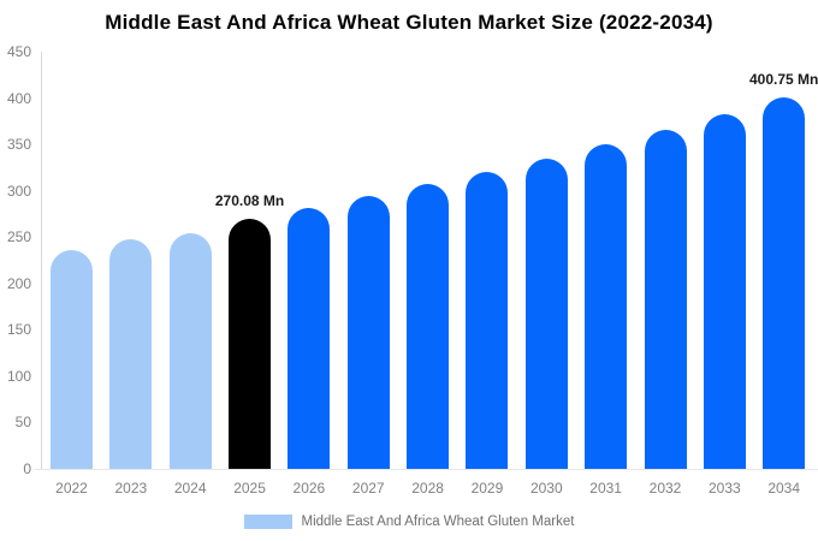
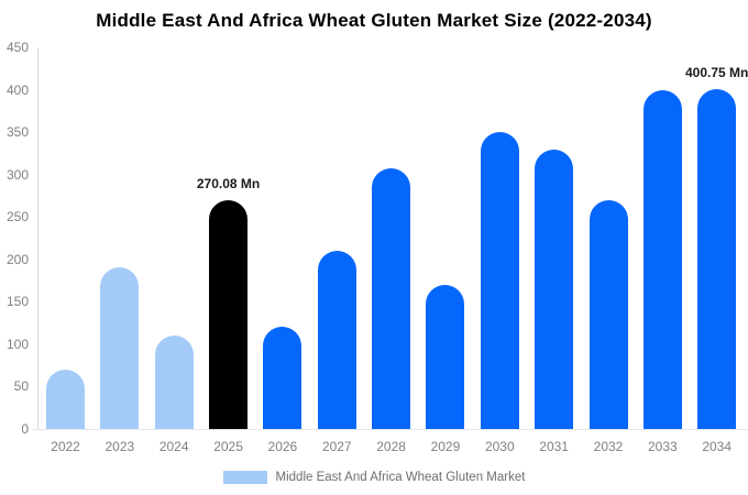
2022: 240 -> 70
2023: 250 -> 190
2024: 250 -> 110
2026: 280 -> 120
2027: 300 -> 210
2029: 320 -> 170
2030: 340 -> 350
2031: 350 -> 330
2032: 370 -> 270
2033: 380 -> 400
